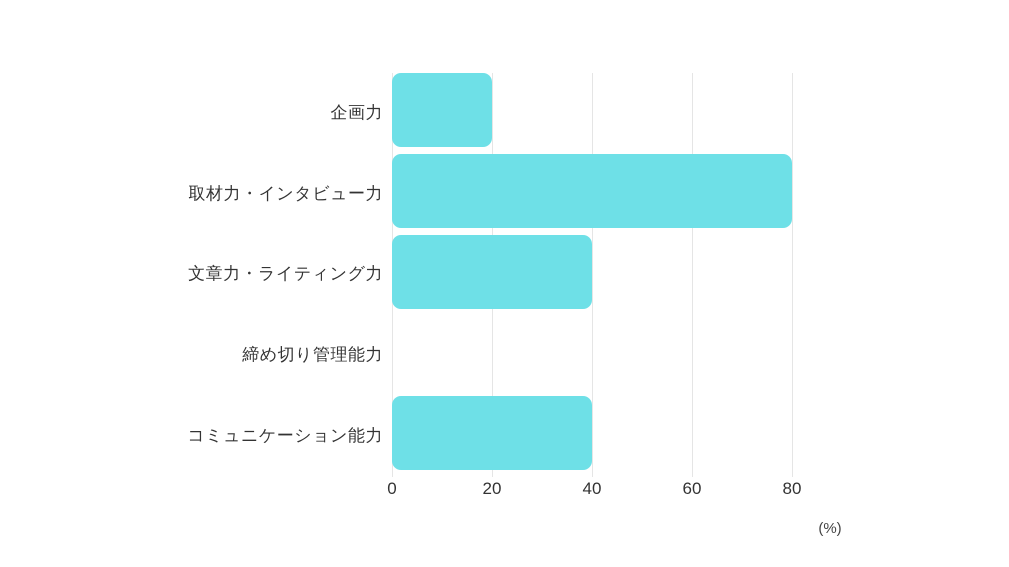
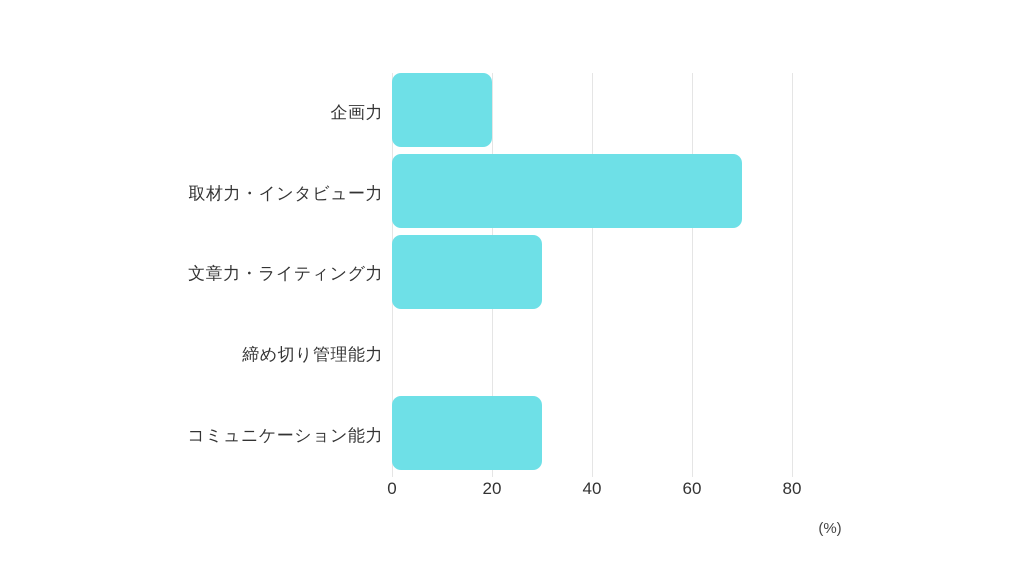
取材力・インタビュー力: 80 -> 70
文章力・ライティング力: 40 -> 30
コミュニケーション能力: 40 -> 30
